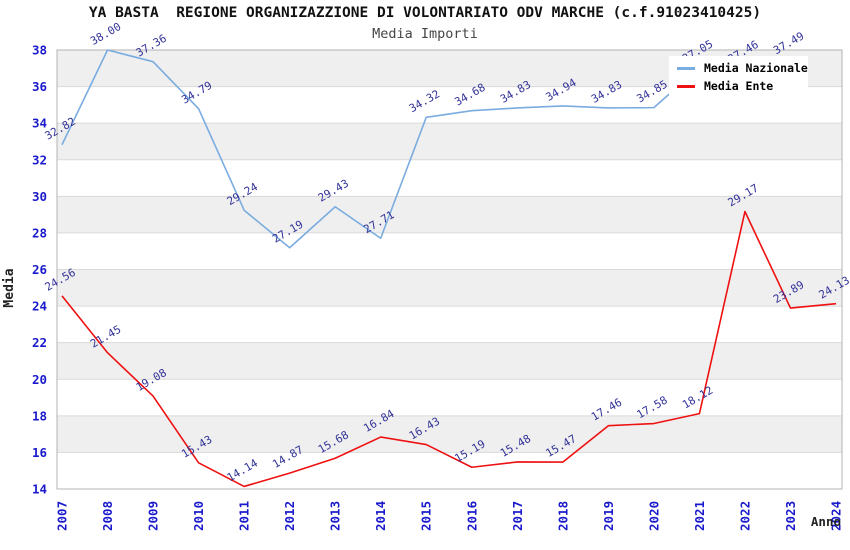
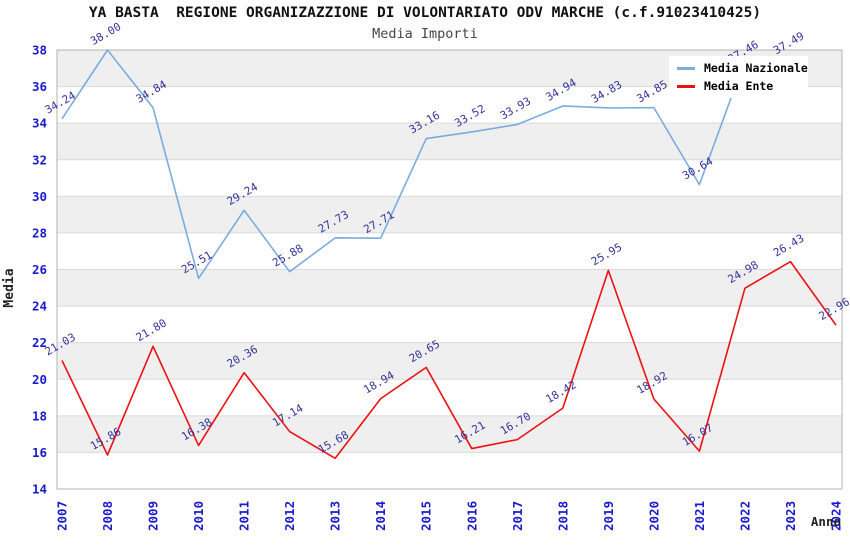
Media Nazionale/2007: 32.82 -> 34.24
Media Ente/2007: 24.56 -> 21.03
Media Ente/2008: 21.45 -> 15.86
Media Nazionale/2009: 37.36 -> 34.84
Media Ente/2009: 19.08 -> 21.80
Media Nazionale/2010: 34.79 -> 25.51
Media Ente/2010: 15.43 -> 16.38
Media Ente/2011: 14.14 -> 20.36
Media Nazionale/2012: 27.19 -> 25.88
Media Ente/2012: 14.87 -> 17.14
Media Nazionale/2013: 29.43 -> 27.73
Media Ente/2014: 16.84 -> 18.94
Media Nazionale/2015: 34.32 -> 33.16
Media Ente/2015: 16.43 -> 20.65
Media Nazionale/2016: 34.68 -> 33.52
Media Ente/2016: 15.19 -> 16.21
Media Nazionale/2017: 34.83 -> 33.93
Media Ente/2017: 15.48 -> 16.70
Media Ente/2018: 15.47 -> 18.42
Media Ente/2019: 17.46 -> 25.95
Media Ente/2020: 17.58 -> 18.92
Media Nazionale/2021: 37.05 -> 30.64
Media Ente/2021: 18.12 -> 16.07
Media Ente/2022: 29.17 -> 24.98
Media Ente/2023: 23.89 -> 26.43
Media Ente/2024: 24.13 -> 22.96
